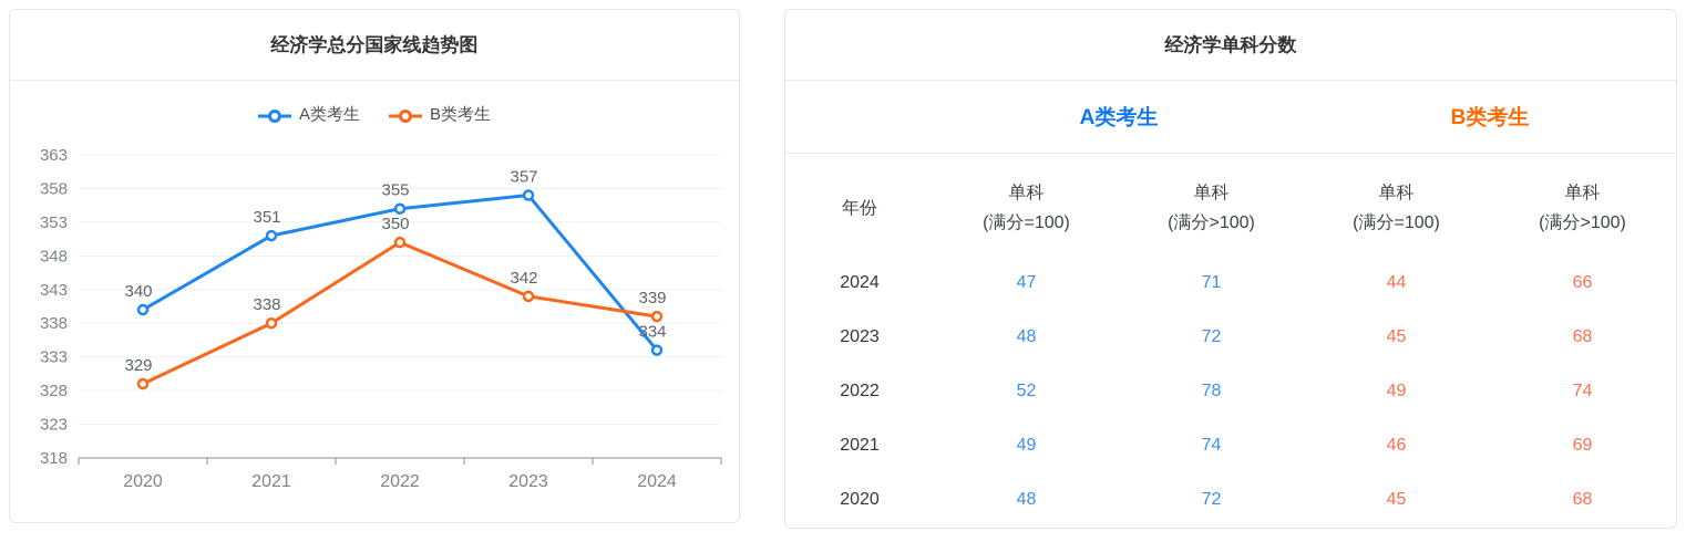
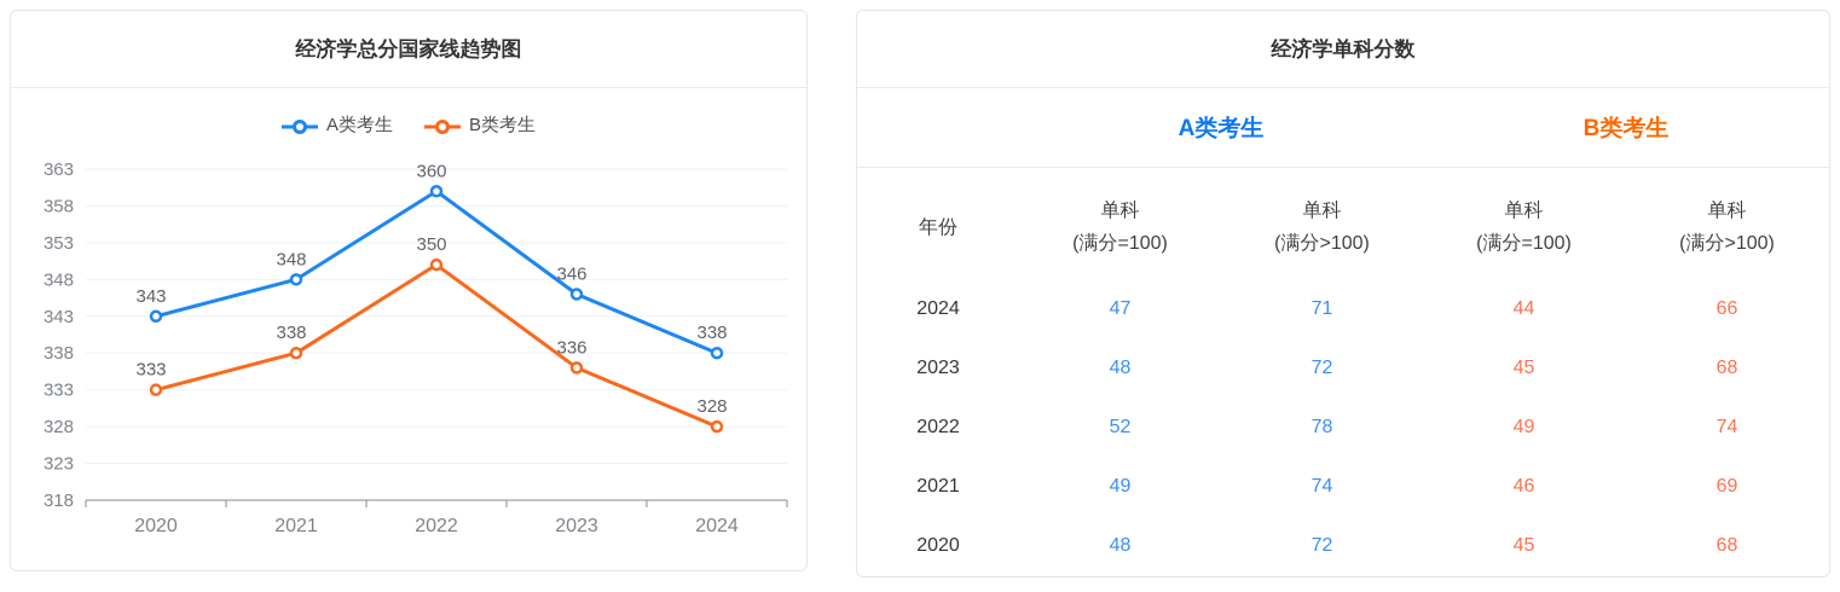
A类考生/2020: 340 -> 343
B类考生/2020: 329 -> 333
A类考生/2021: 351 -> 348
A类考生/2022: 355 -> 360
A类考生/2023: 357 -> 346
B类考生/2023: 342 -> 336
A类考生/2024: 334 -> 338
B类考生/2024: 339 -> 328
